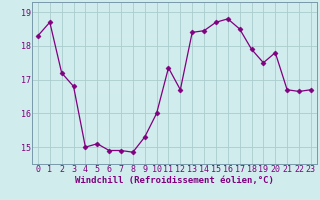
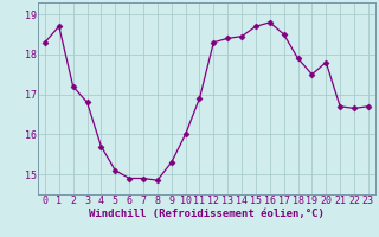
4: 15.00 -> 15.70
11: 17.35 -> 16.90
12: 16.70 -> 18.30
